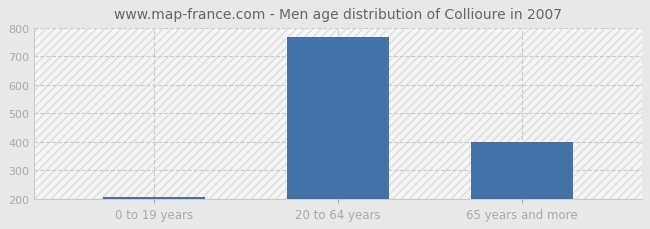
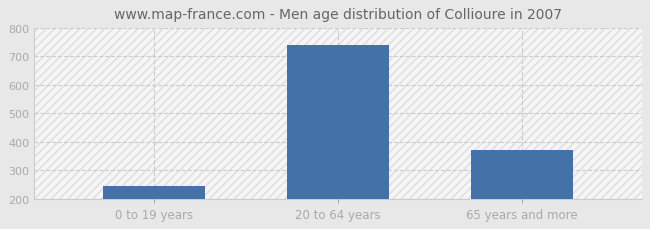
0 to 19 years: 207 -> 245
20 to 64 years: 770 -> 740
65 years and more: 400 -> 370
